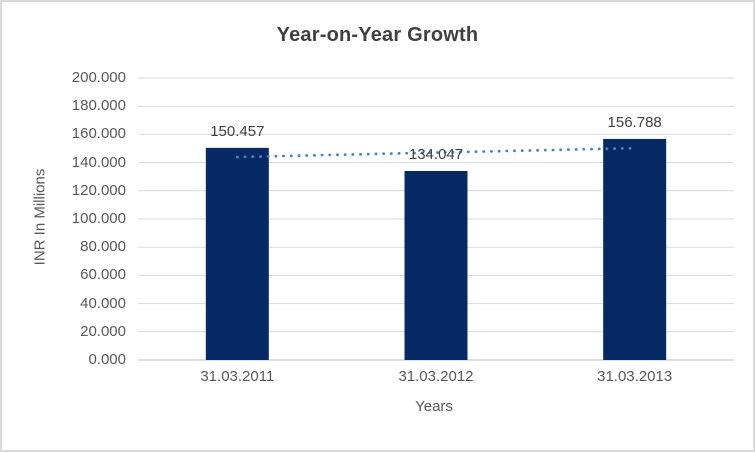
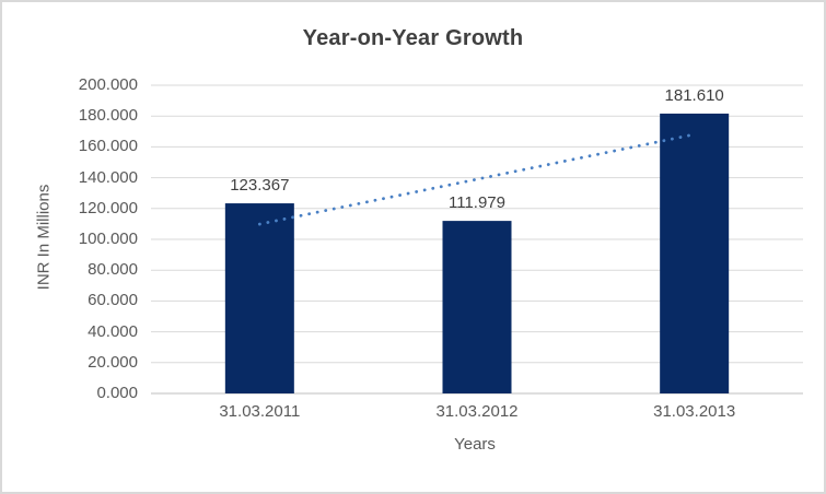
31.03.2011: 150.457 -> 123.367
31.03.2012: 134.047 -> 111.979
31.03.2013: 156.788 -> 181.610
